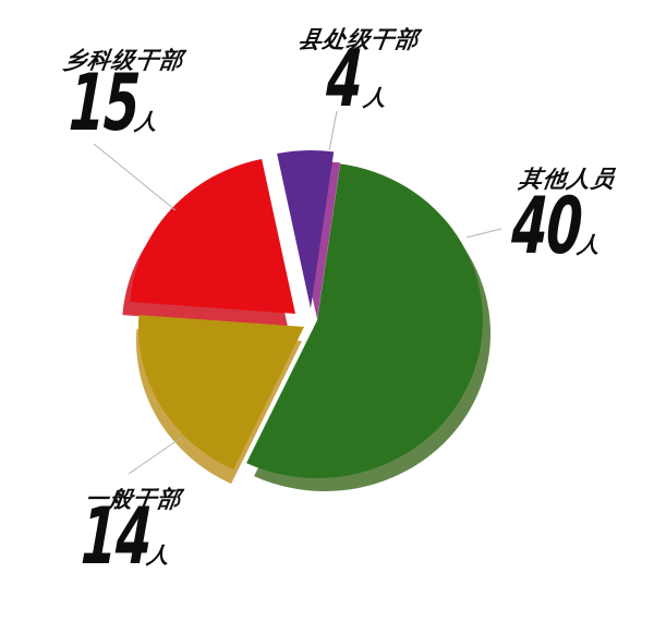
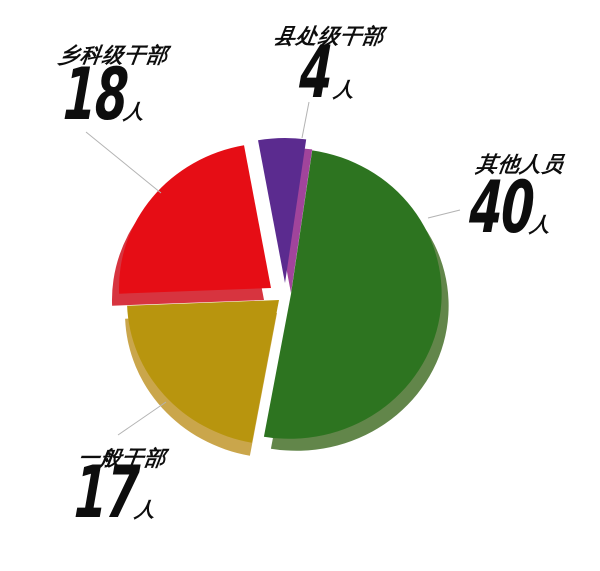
一般干部: 14 -> 17
乡科级干部: 15 -> 18
